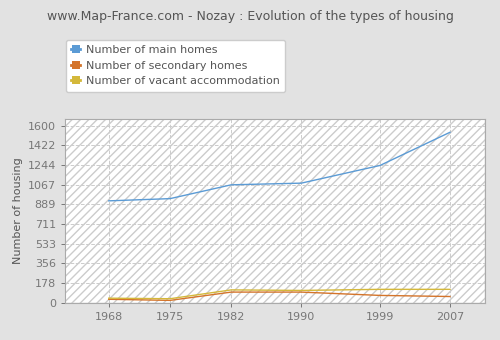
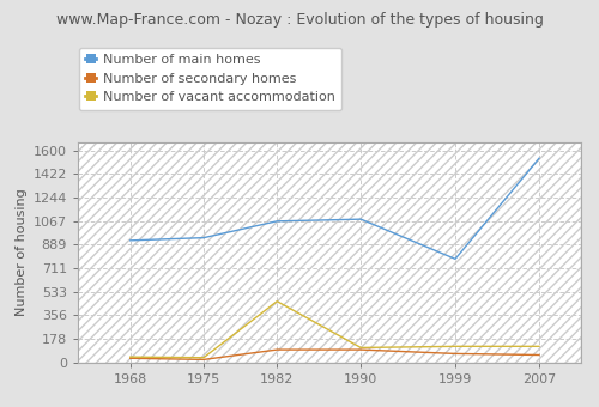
Number of vacant accommodation/1982: 120 -> 460
Number of main homes/1999: 1240 -> 780
